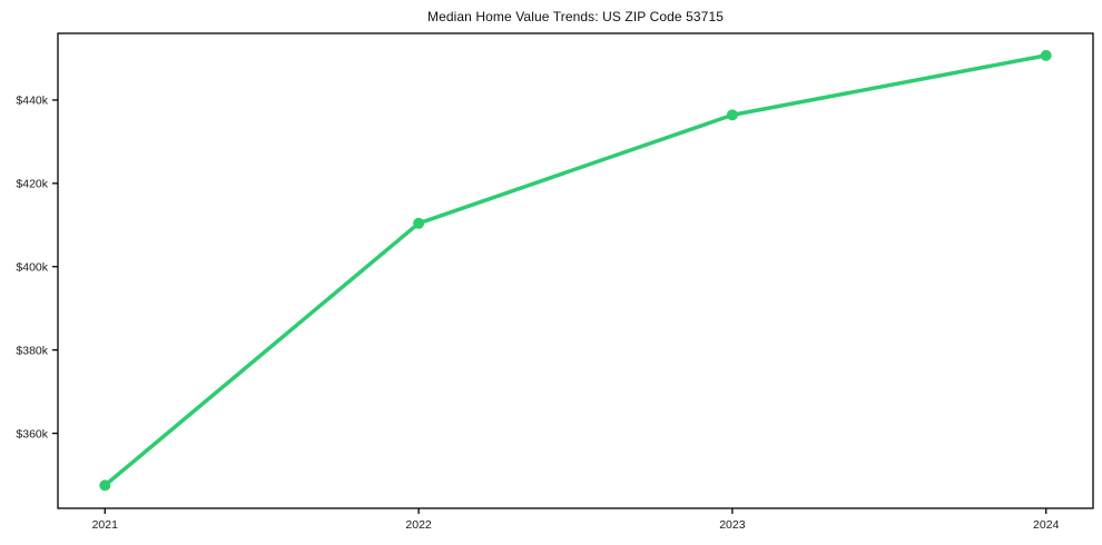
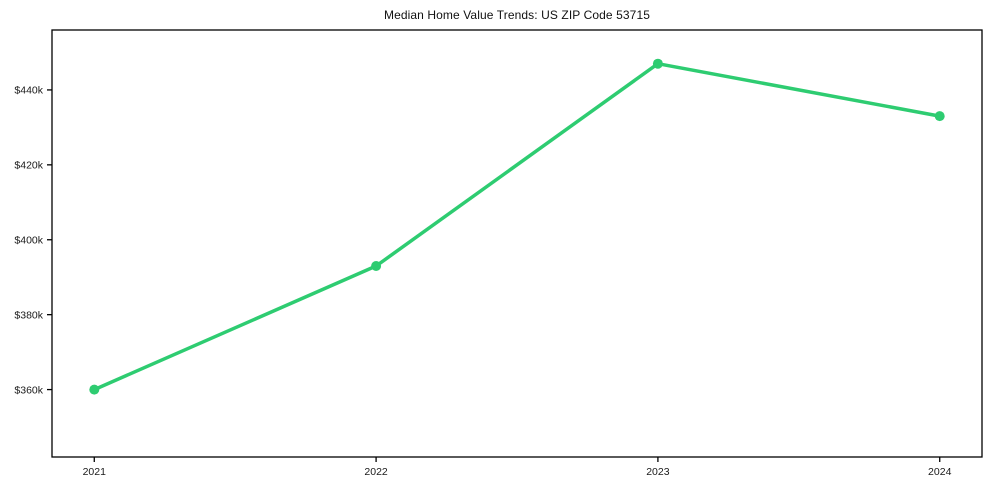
2021: $348k -> $360k
2022: $410k -> $393k
2023: $436k -> $447k
2024: $451k -> $433k
